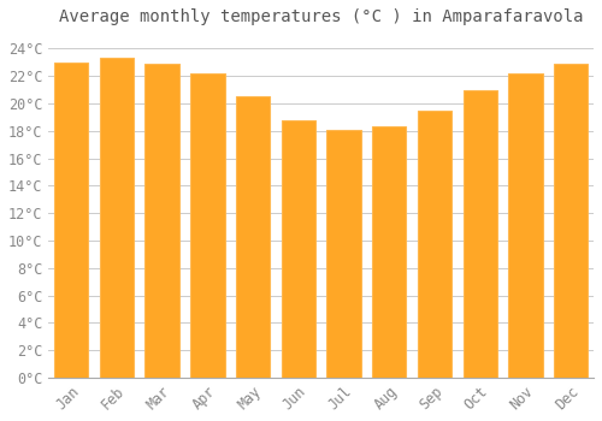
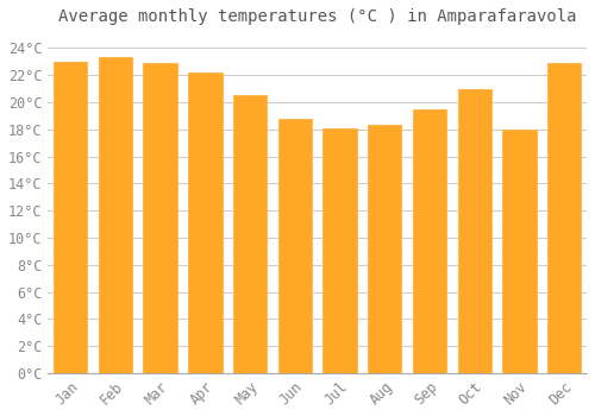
Nov: 22.2°C -> 18.0°C
